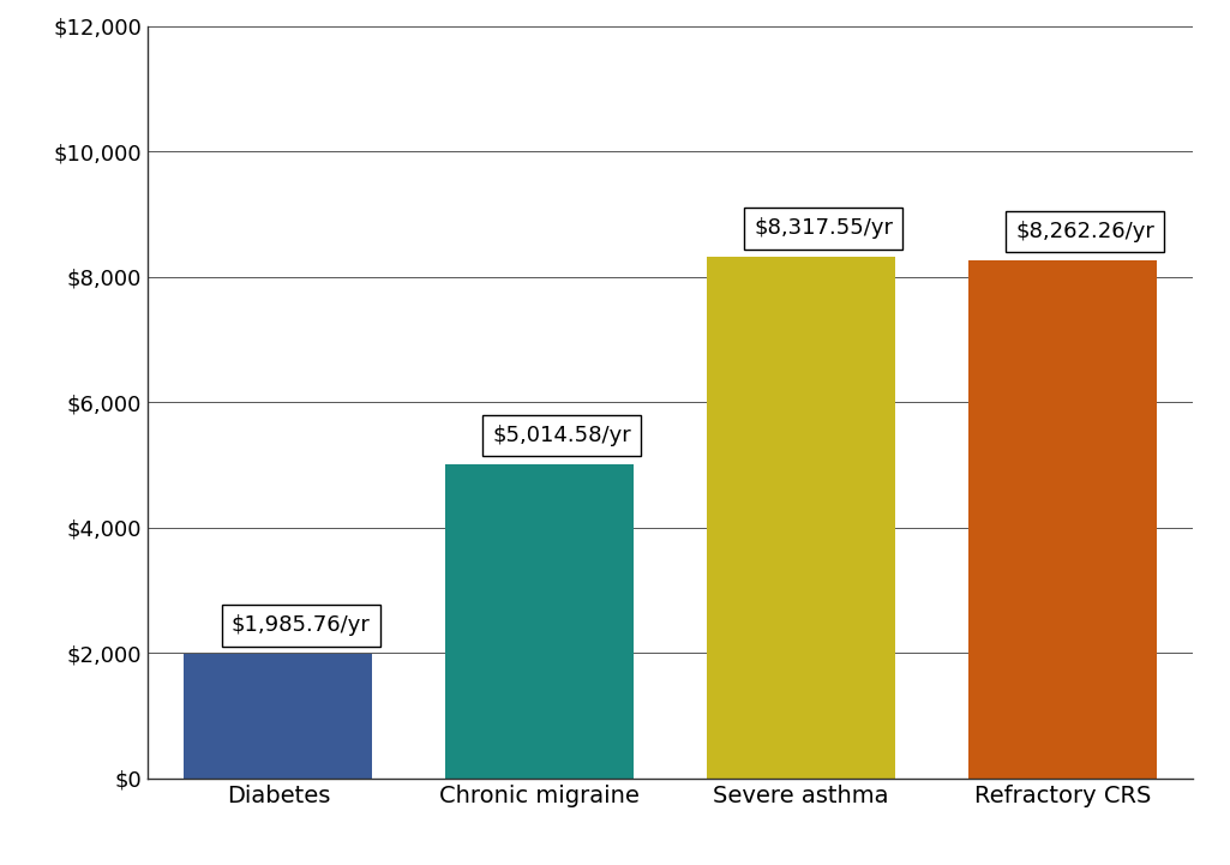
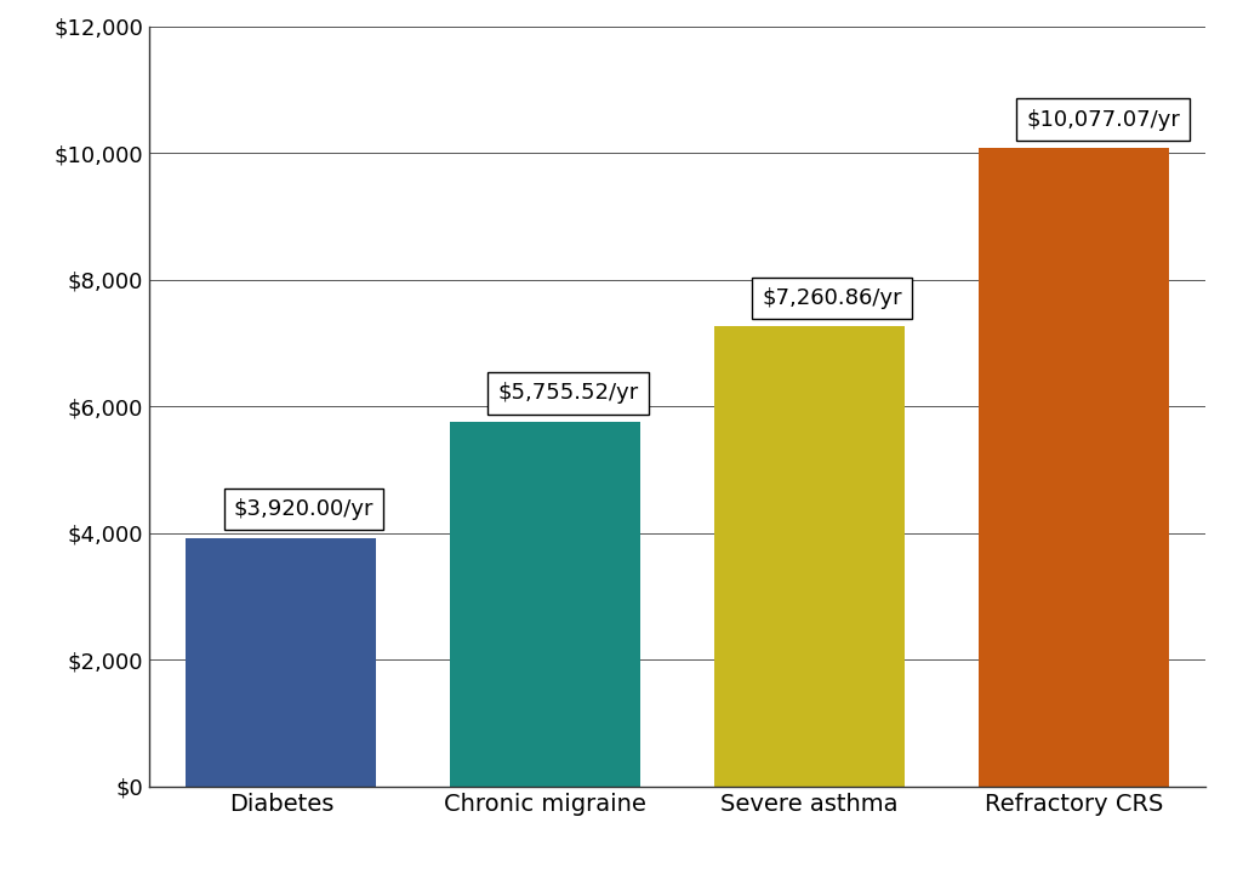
Diabetes: 1,985.76 -> 3,920.00
Chronic migraine: 5,014.58 -> 5,755.52
Severe asthma: 8,317.55 -> 7,260.86
Refractory CRS: 8,262.26 -> 10,077.07
